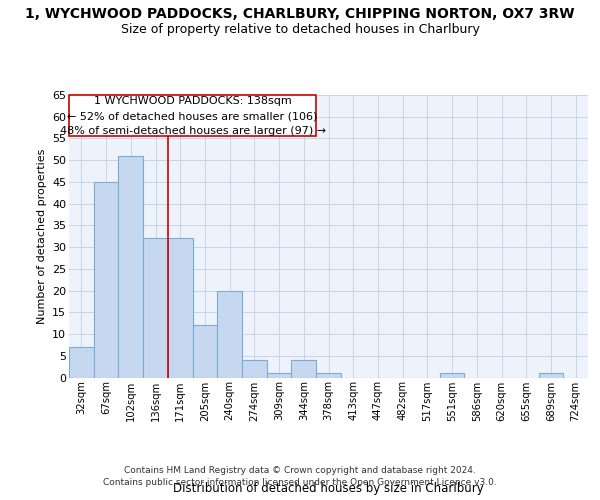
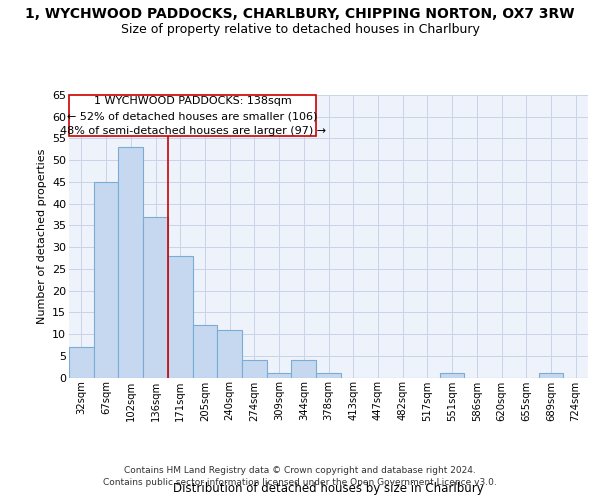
102sqm: 51 -> 53
136sqm: 32 -> 37
171sqm: 32 -> 28
240sqm: 20 -> 11
